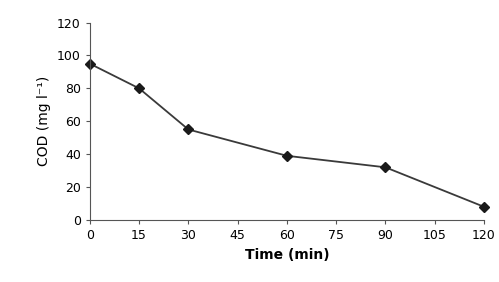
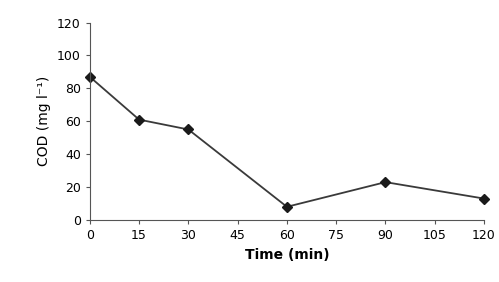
0: 95 -> 87
15: 80 -> 61
60: 39 -> 8
90: 32 -> 23
120: 8 -> 13
